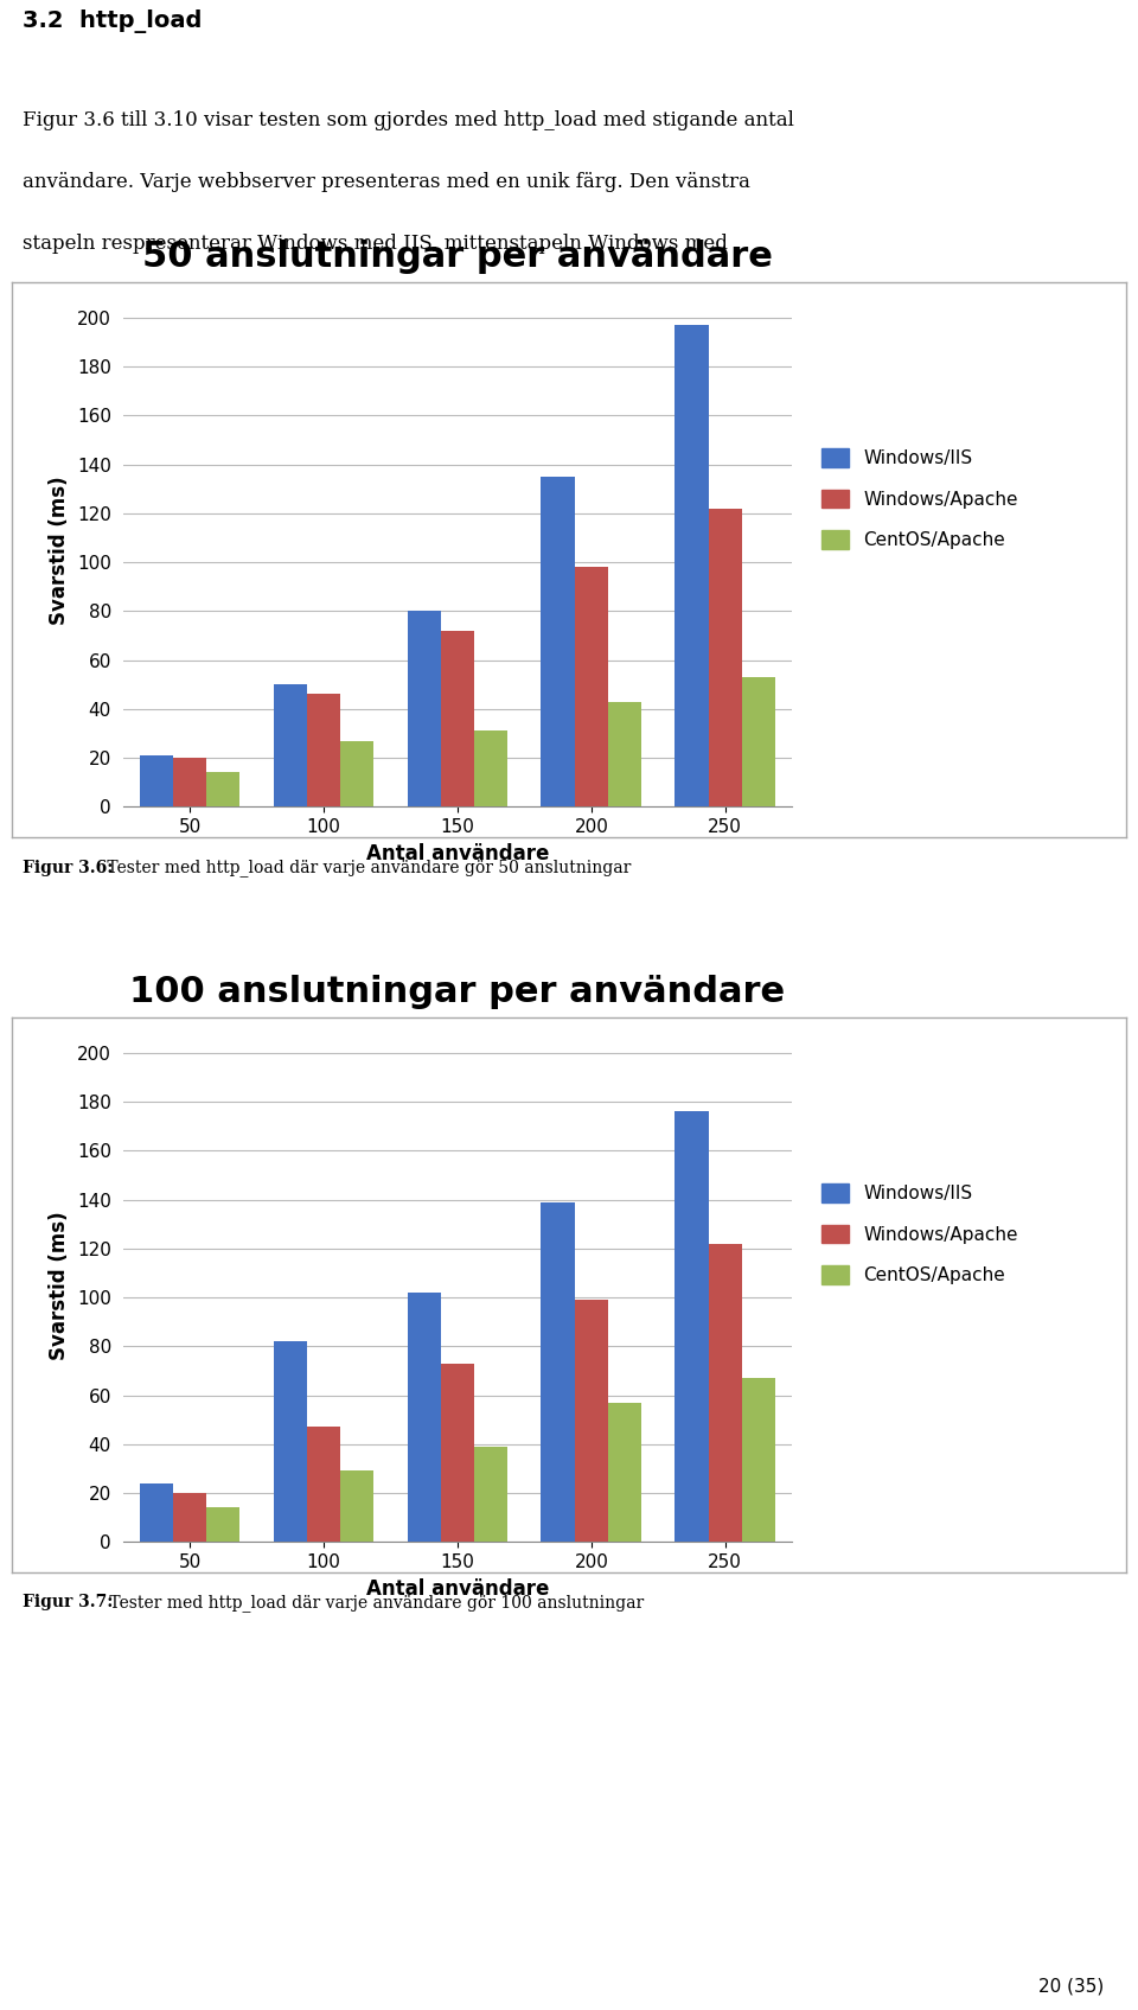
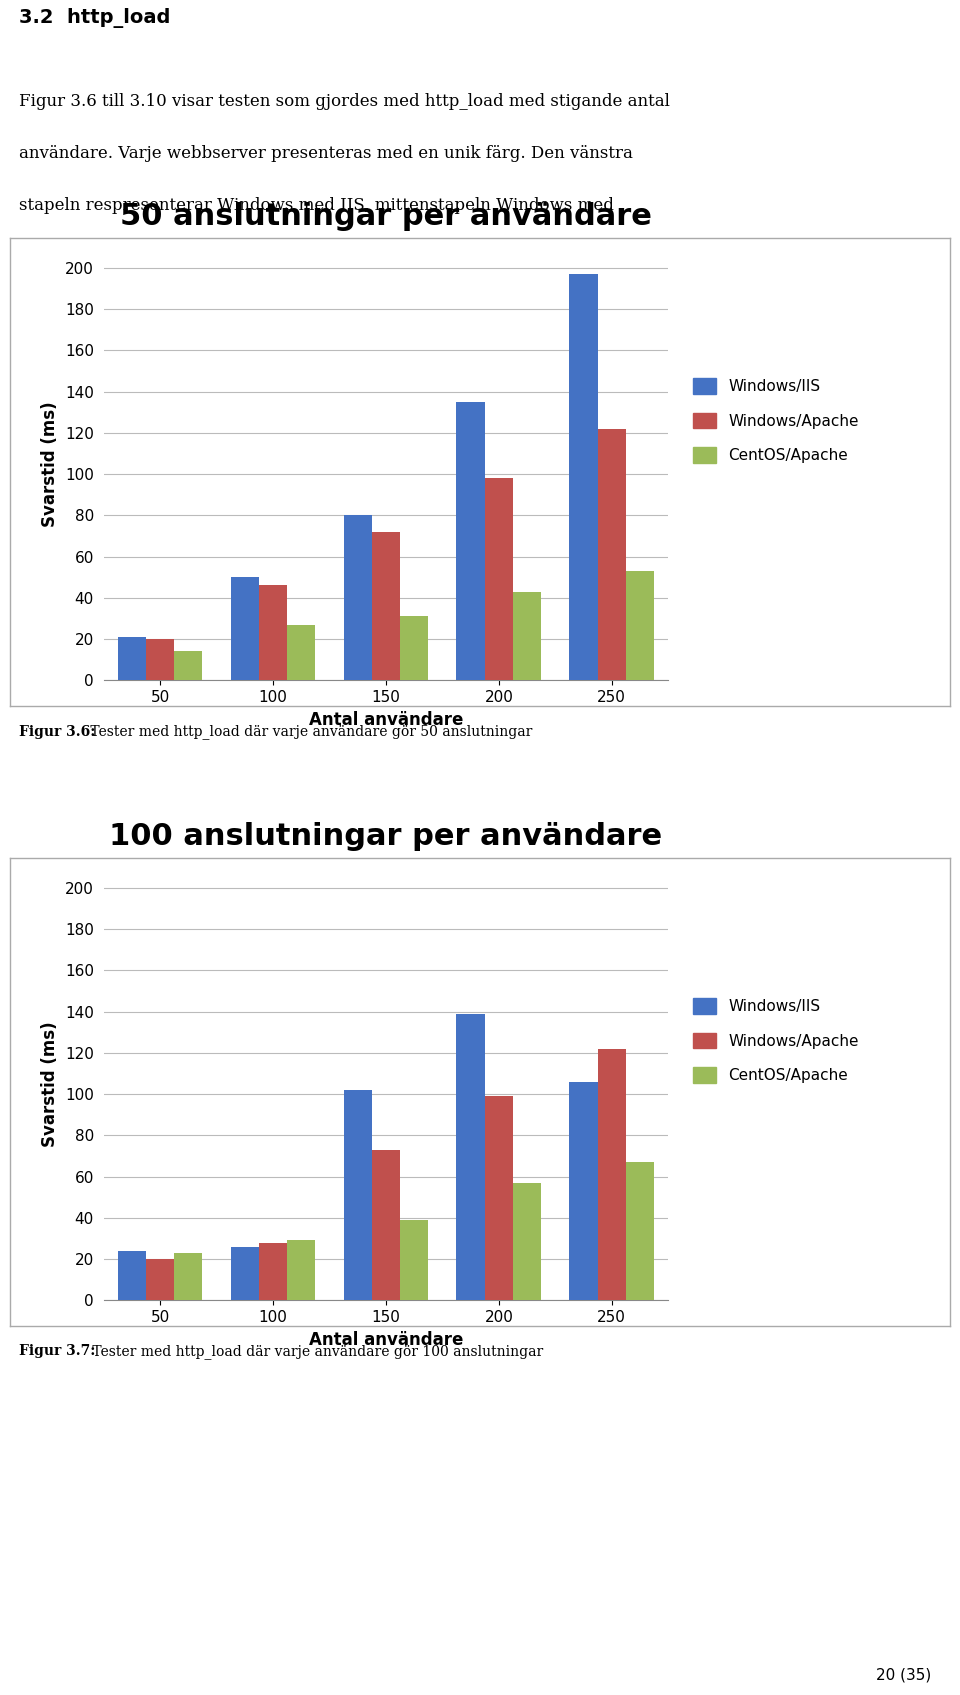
100 anslutningar per användare/CentOS/Apache/50: 14 -> 23
100 anslutningar per användare/Windows/IIS/100: 82 -> 26
100 anslutningar per användare/Windows/Apache/100: 47 -> 28
100 anslutningar per användare/Windows/IIS/250: 176 -> 106
